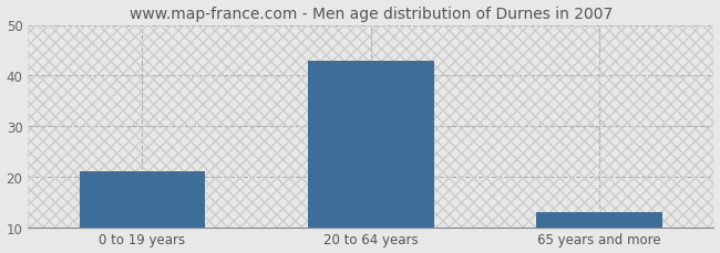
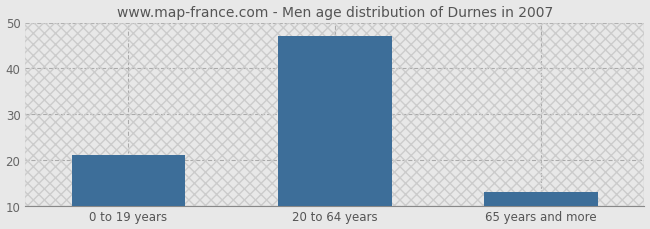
20 to 64 years: 43 -> 47
